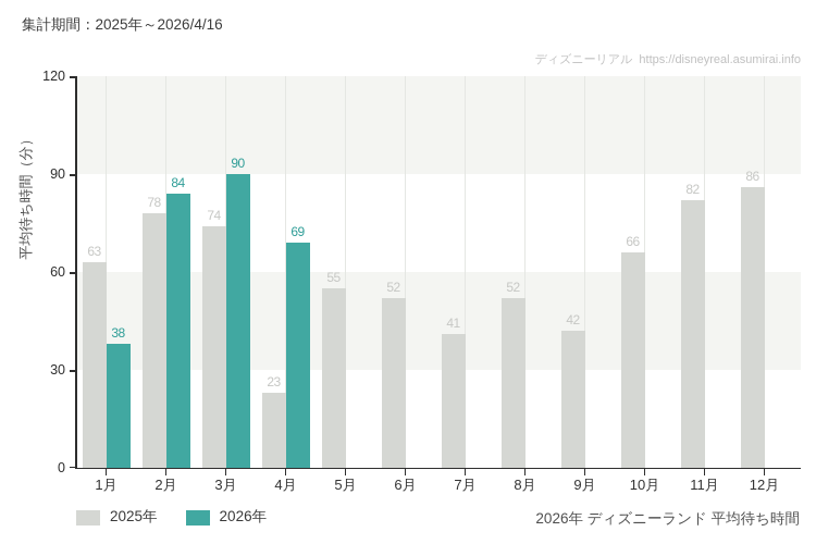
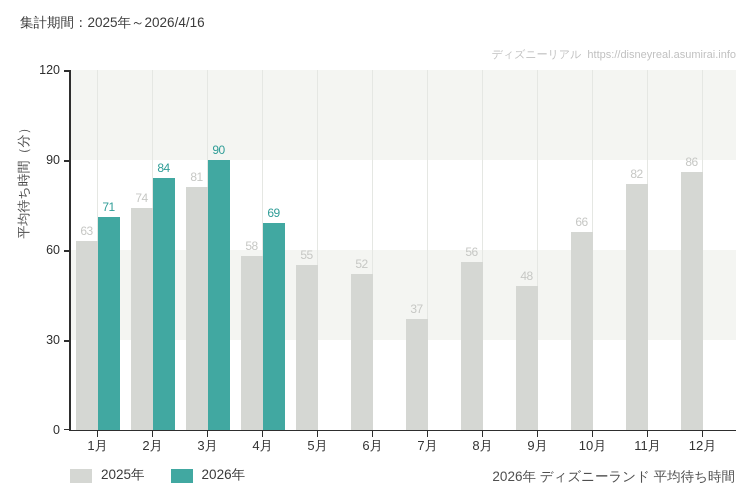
2026年/1月: 38 -> 71
2025年/2月: 78 -> 74
2025年/3月: 74 -> 81
2025年/4月: 23 -> 58
2025年/7月: 41 -> 37
2025年/8月: 52 -> 56
2025年/9月: 42 -> 48
